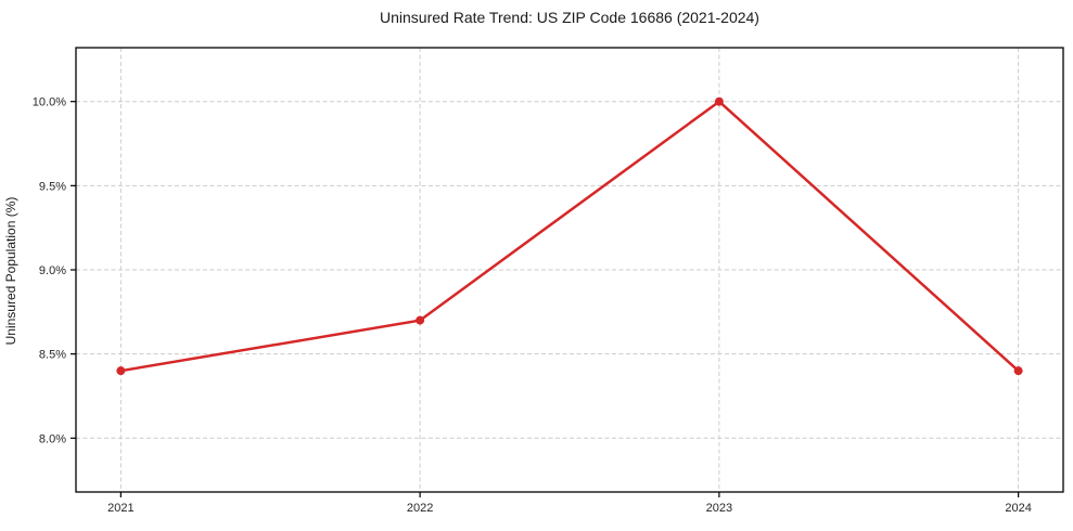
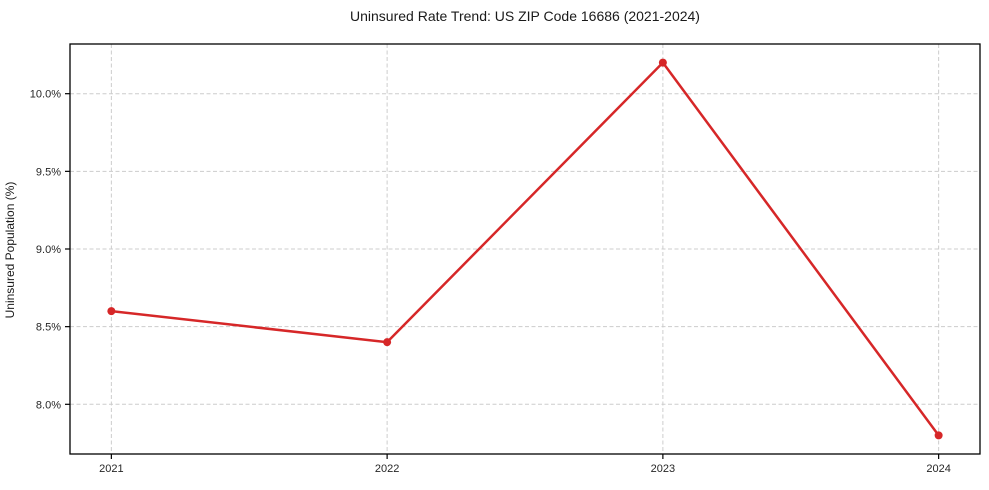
2021: 8.4% -> 8.6%
2022: 8.7% -> 8.4%
2023: 10.0% -> 10.2%
2024: 8.4% -> 7.8%
